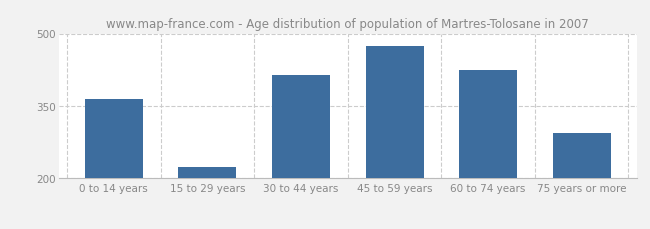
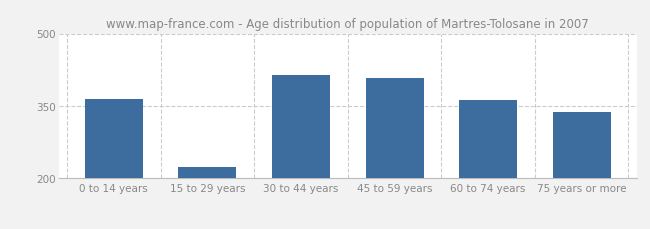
45 to 59 years: 475 -> 408
60 to 74 years: 425 -> 362
75 years or more: 295 -> 338
